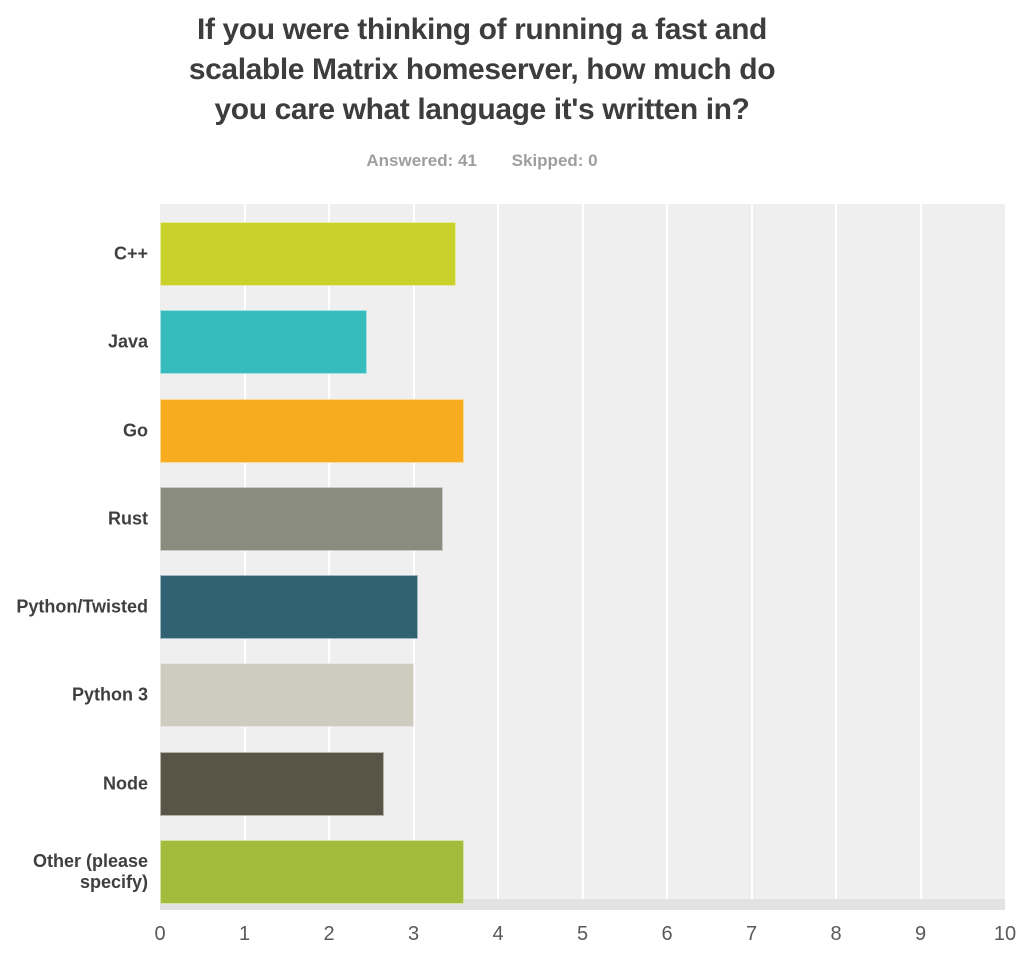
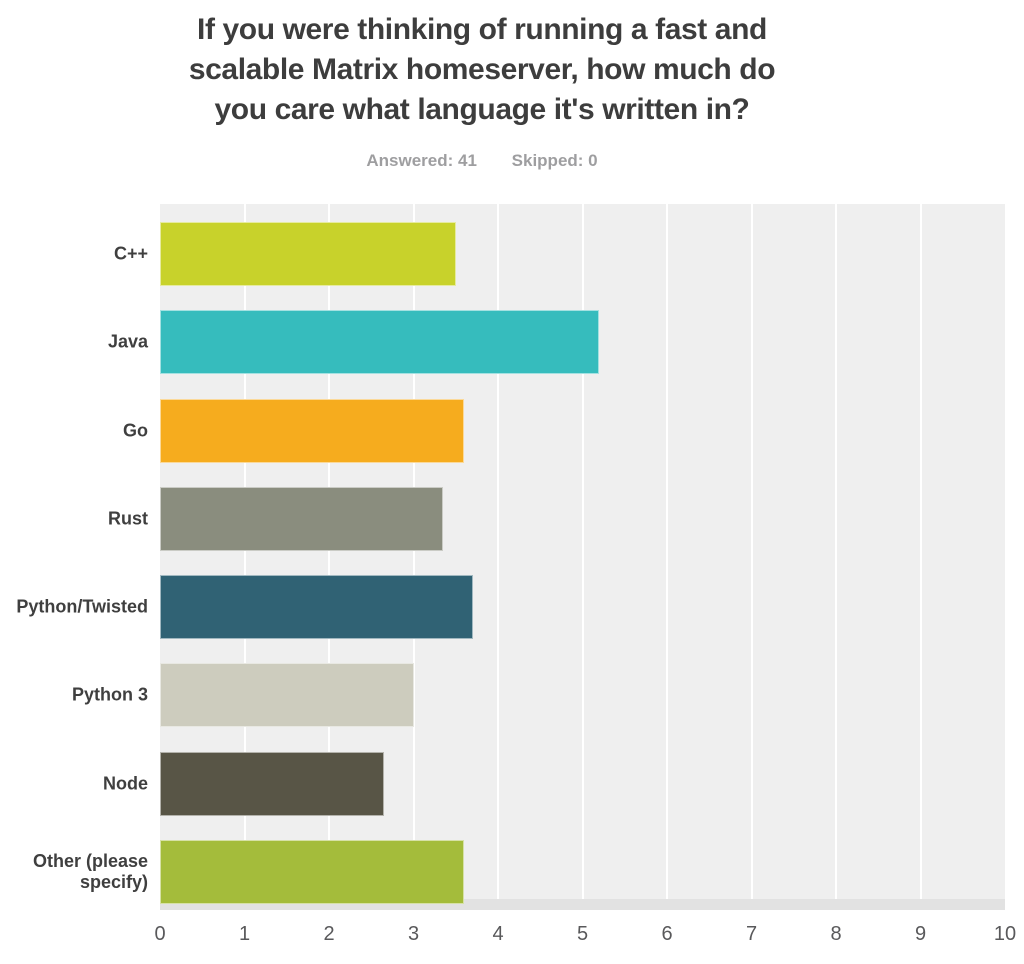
Java: 2.5 -> 5.2
Python/Twisted: 3.0 -> 3.7
